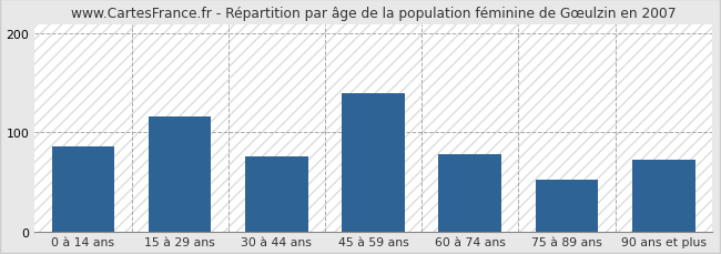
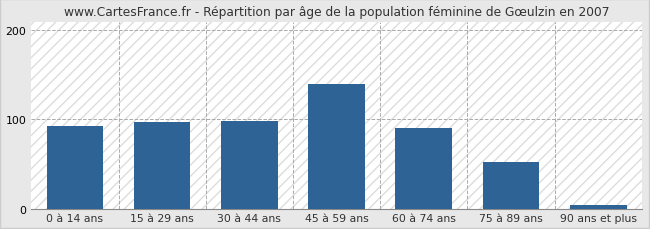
0 à 14 ans: 86 -> 93
15 à 29 ans: 116 -> 97
30 à 44 ans: 76 -> 98
60 à 74 ans: 78 -> 90
90 ans et plus: 72 -> 4
